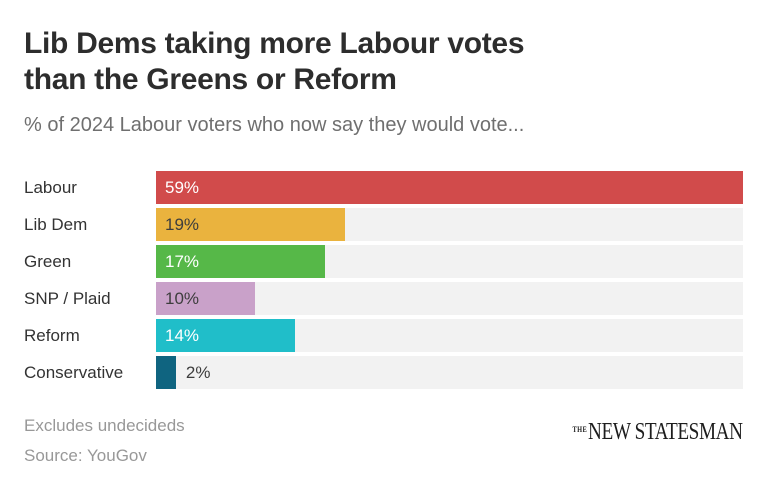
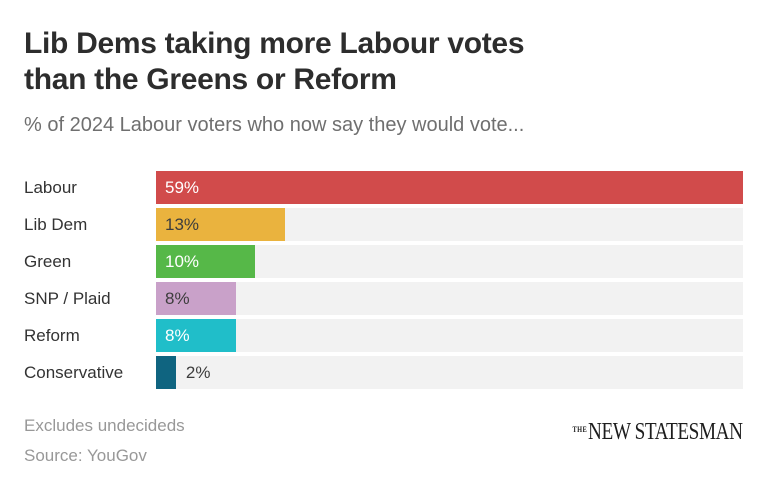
Lib Dem: 19% -> 13%
Green: 17% -> 10%
SNP / Plaid: 10% -> 8%
Reform: 14% -> 8%
